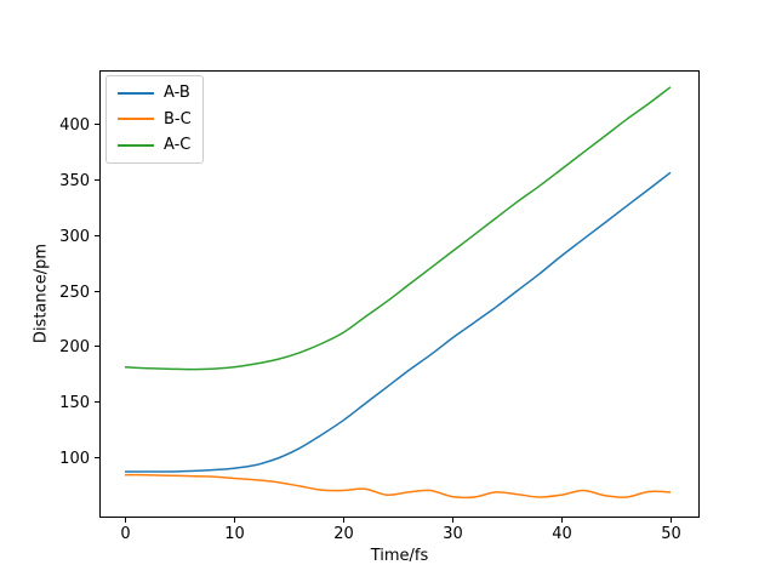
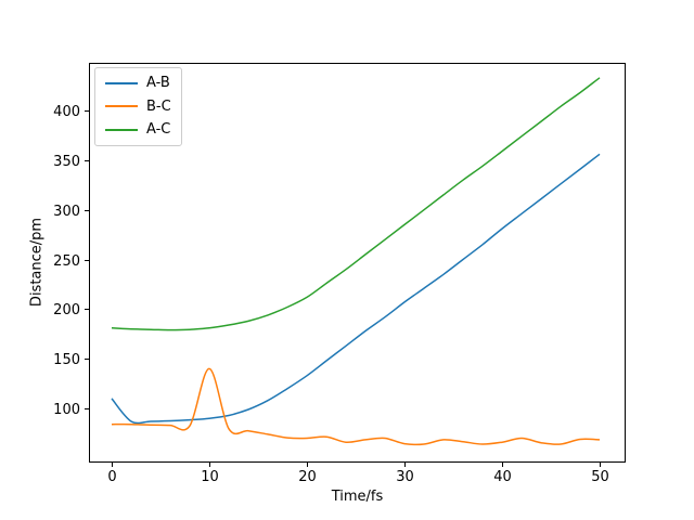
A-B/0: 90 -> 110
B-C/10: 80 -> 140
